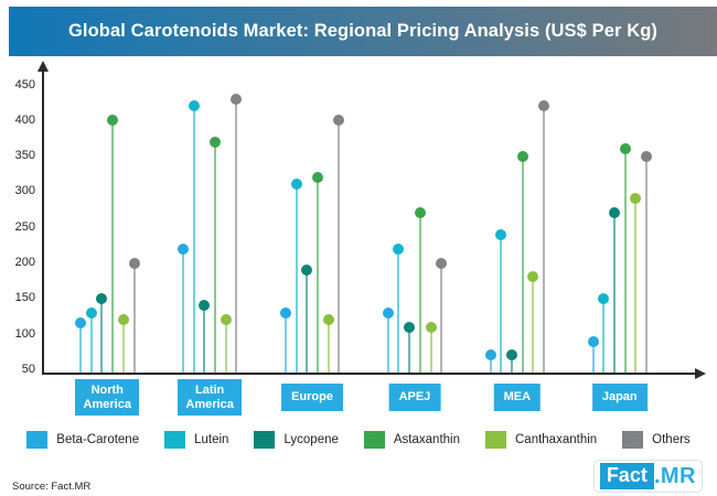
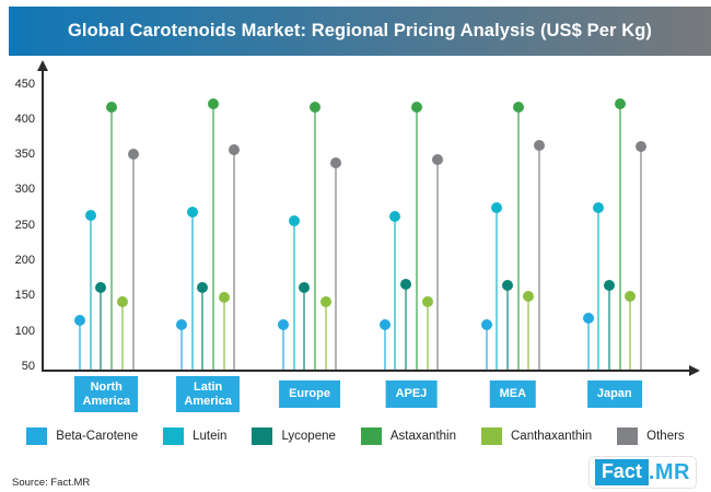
Lutein/North America: 130 -> 260
Lycopene/North America: 150 -> 160
Astaxanthin/North America: 400 -> 420
Canthaxanthin/North America: 120 -> 140
Others/North America: 200 -> 350
Beta-Carotene/Latin America: 220 -> 110
Lutein/Latin America: 420 -> 270
Lycopene/Latin America: 140 -> 160
Astaxanthin/Latin America: 370 -> 420
Canthaxanthin/Latin America: 120 -> 150
Others/Latin America: 430 -> 360
Beta-Carotene/Europe: 130 -> 110
Lutein/Europe: 310 -> 260
Lycopene/Europe: 190 -> 160
Astaxanthin/Europe: 320 -> 420
Canthaxanthin/Europe: 120 -> 140
Others/Europe: 400 -> 340
Beta-Carotene/APEJ: 130 -> 110
Lutein/APEJ: 220 -> 260
Lycopene/APEJ: 110 -> 170
Astaxanthin/APEJ: 270 -> 420
Canthaxanthin/APEJ: 110 -> 140
Others/APEJ: 200 -> 340
Beta-Carotene/MEA: 70 -> 110
Lutein/MEA: 240 -> 280
Lycopene/MEA: 70 -> 160
Astaxanthin/MEA: 350 -> 420
Canthaxanthin/MEA: 180 -> 150
Others/MEA: 420 -> 360
Beta-Carotene/Japan: 90 -> 120
Lutein/Japan: 150 -> 280
Lycopene/Japan: 270 -> 160
Astaxanthin/Japan: 360 -> 420
Canthaxanthin/Japan: 290 -> 150
Others/Japan: 350 -> 360
